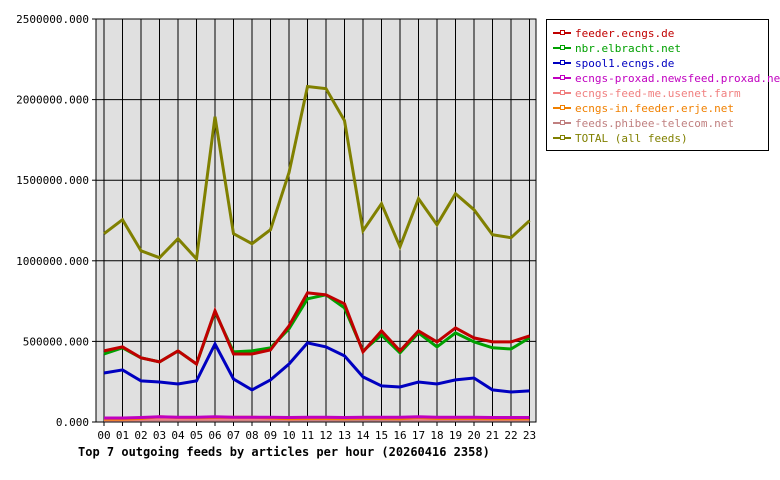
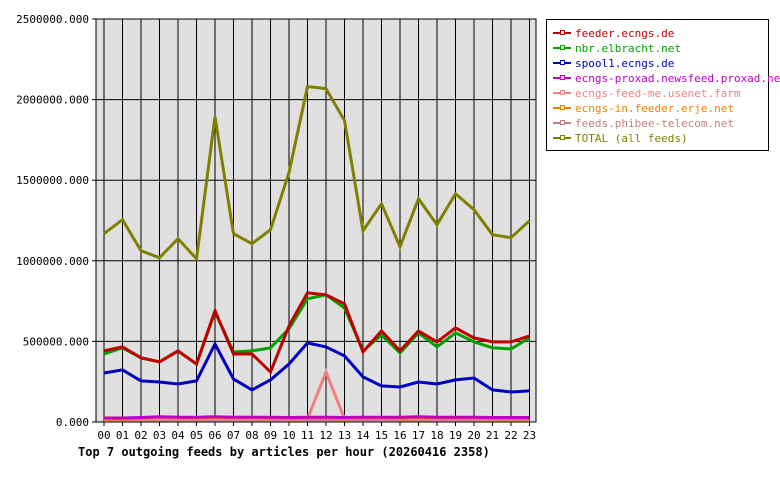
feeder.ecngs.de/09: 450000 -> 310000
ecngs-feed-me.usenet.farm/12: 20000 -> 310000
